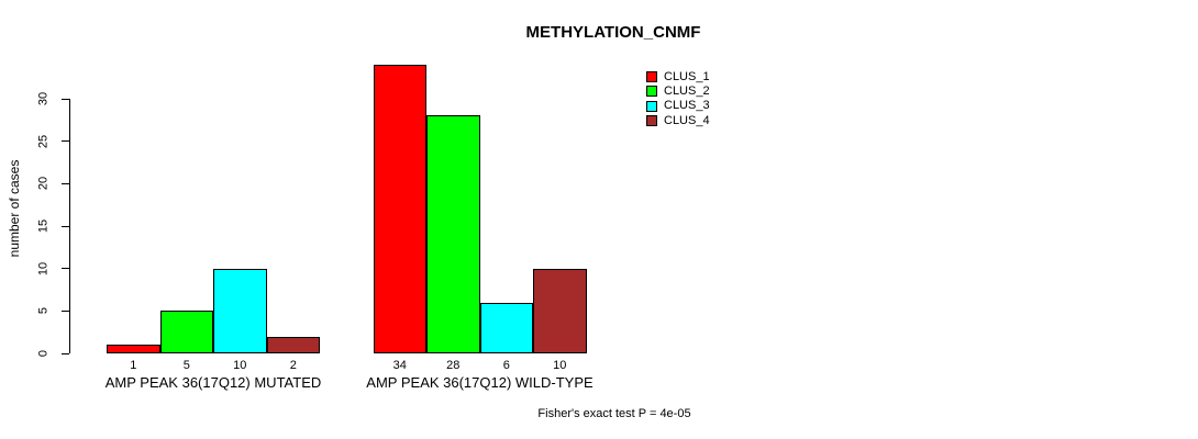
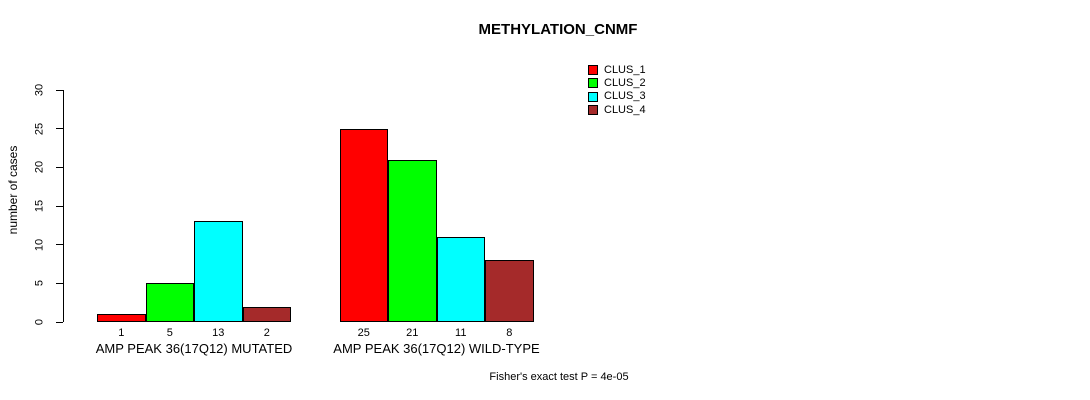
CLUS_3/AMP PEAK 36(17Q12) MUTATED: 10 -> 13
CLUS_1/AMP PEAK 36(17Q12) WILD-TYPE: 34 -> 25
CLUS_2/AMP PEAK 36(17Q12) WILD-TYPE: 28 -> 21
CLUS_3/AMP PEAK 36(17Q12) WILD-TYPE: 6 -> 11
CLUS_4/AMP PEAK 36(17Q12) WILD-TYPE: 10 -> 8
